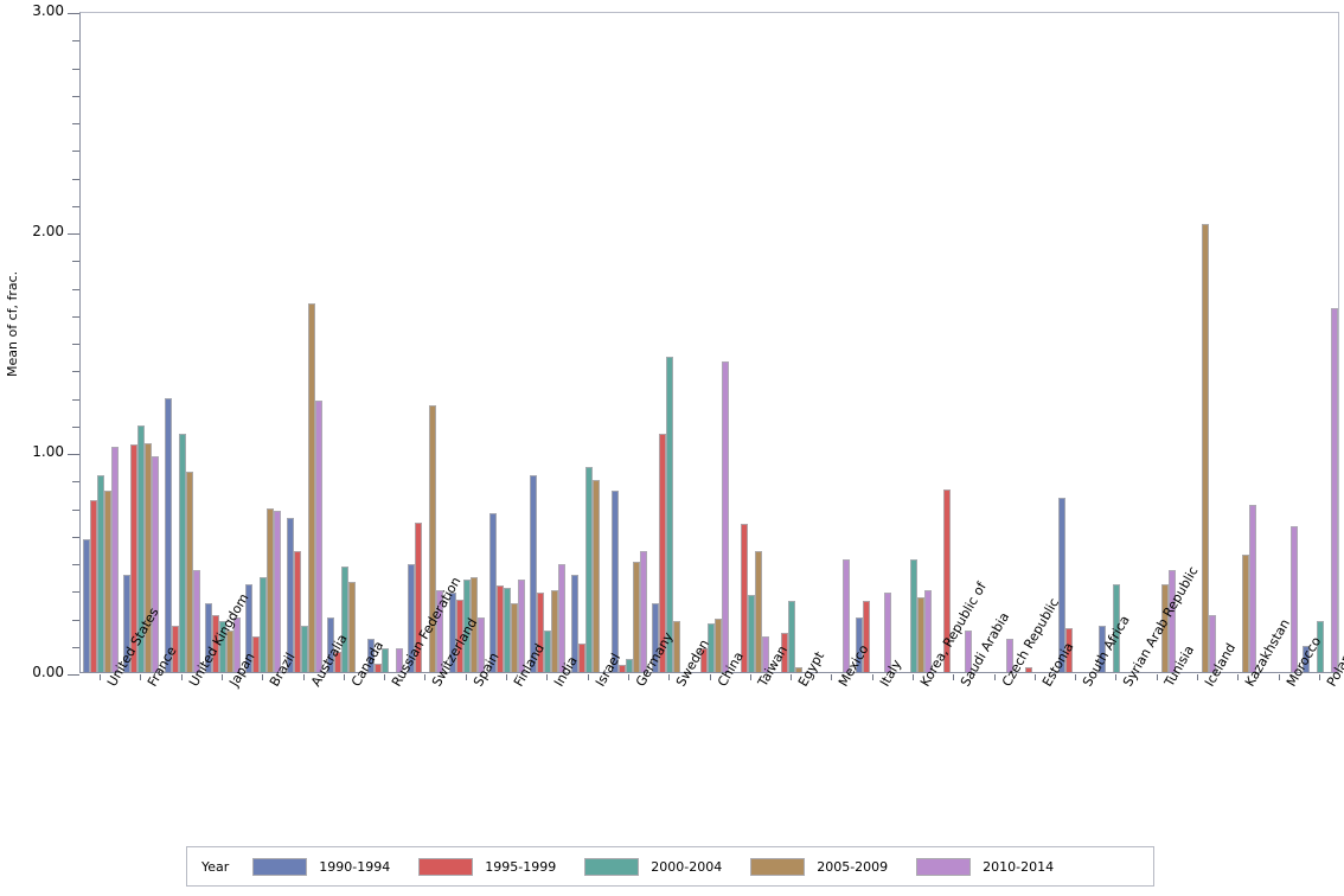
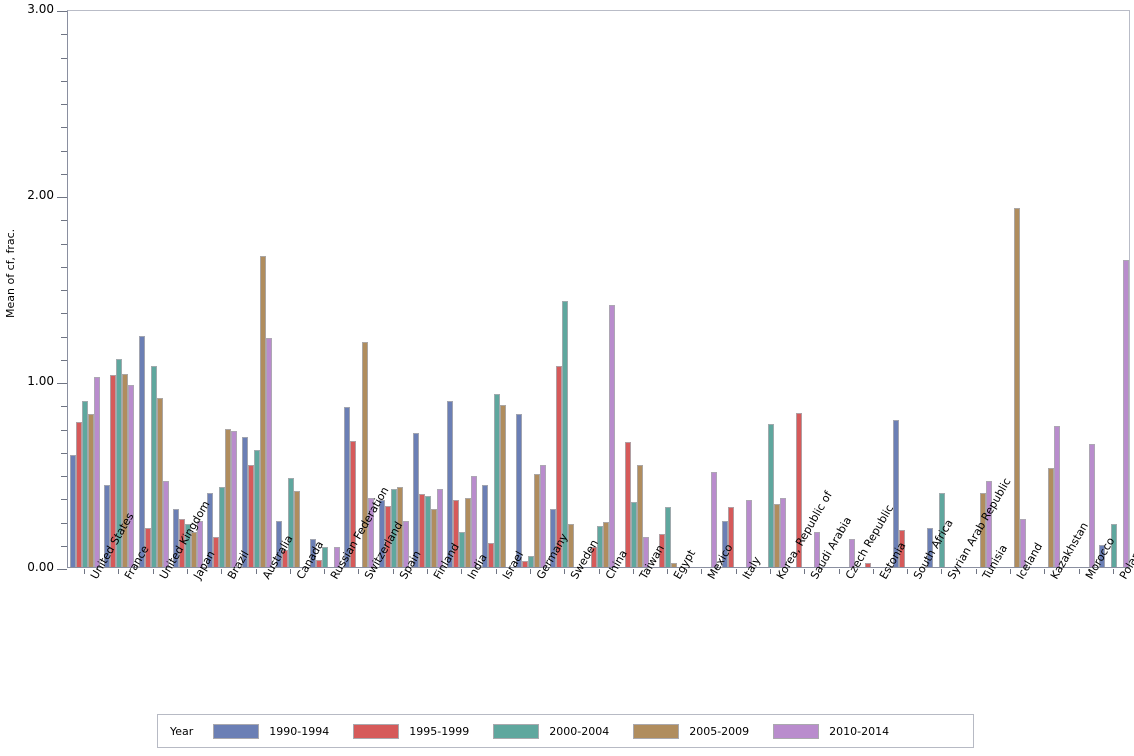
2000-2004/Australia: 0.21 -> 0.63
1990-1994/Switzerland: 0.49 -> 0.86
2000-2004/Korea, Republic of: 0.51 -> 0.77
2005-2009/Iceland: 2.03 -> 1.93
